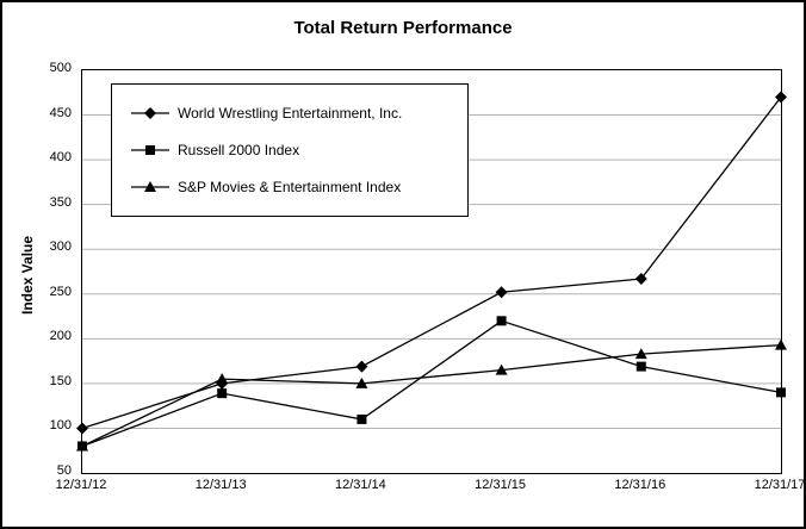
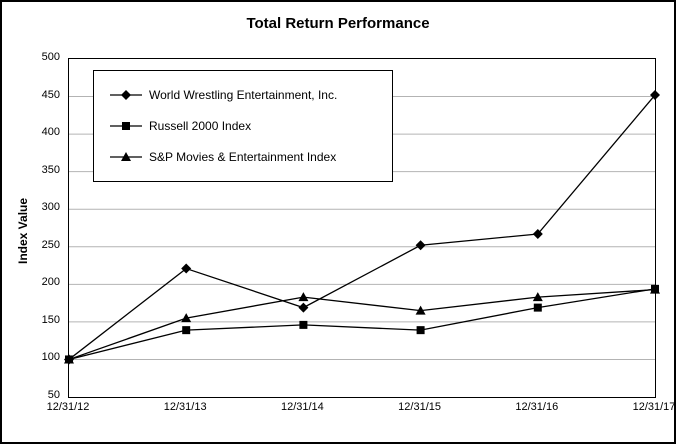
Russell 2000 Index/12/31/12: 80 -> 100
S&P Movies & Entertainment Index/12/31/12: 80 -> 100
World Wrestling Entertainment, Inc./12/31/13: 150 -> 220
Russell 2000 Index/12/31/14: 110 -> 150
S&P Movies & Entertainment Index/12/31/14: 150 -> 180
Russell 2000 Index/12/31/15: 220 -> 140
World Wrestling Entertainment, Inc./12/31/17: 470 -> 450
Russell 2000 Index/12/31/17: 140 -> 190
